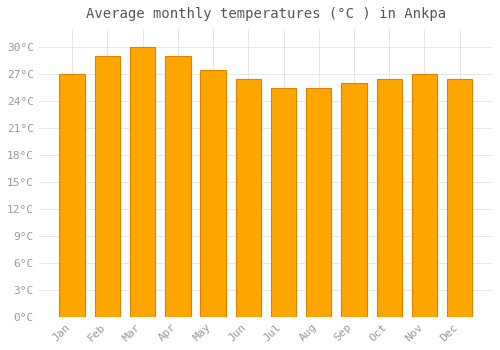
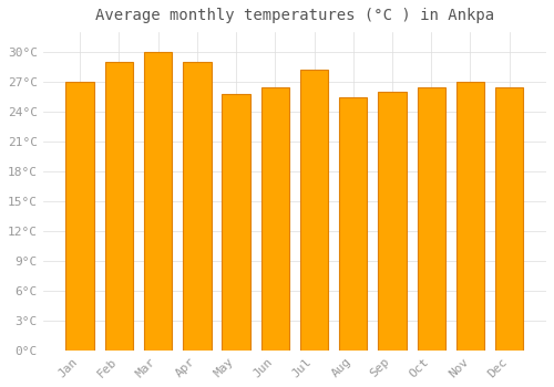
May: 27.5°C -> 25.8°C
Jul: 25.5°C -> 28.2°C
